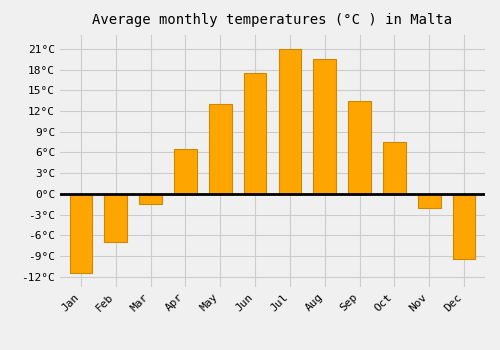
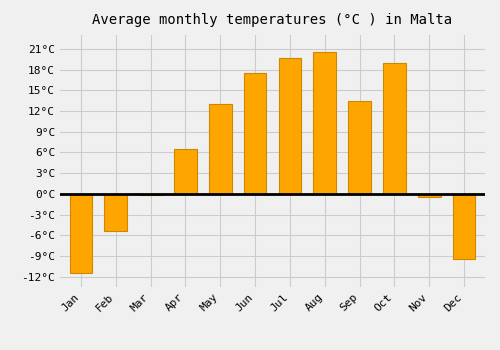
Feb: -7.0°C -> -5.4°C
Mar: -1.5°C -> -0.2°C
Jul: 21.0°C -> 19.6°C
Aug: 19.5°C -> 20.6°C
Oct: 7.5°C -> 19.0°C
Nov: -2.0°C -> -0.4°C
